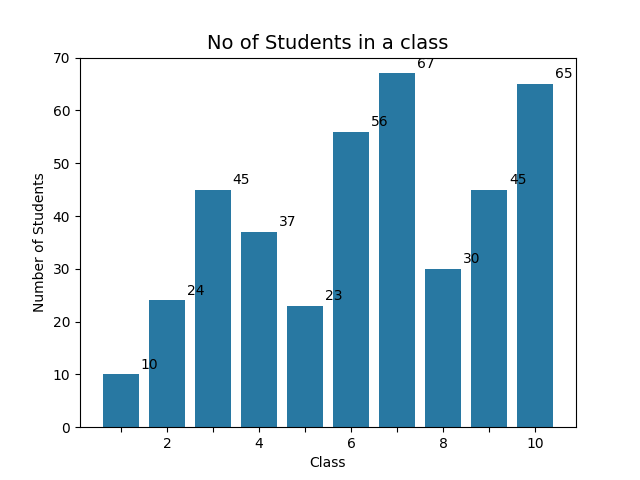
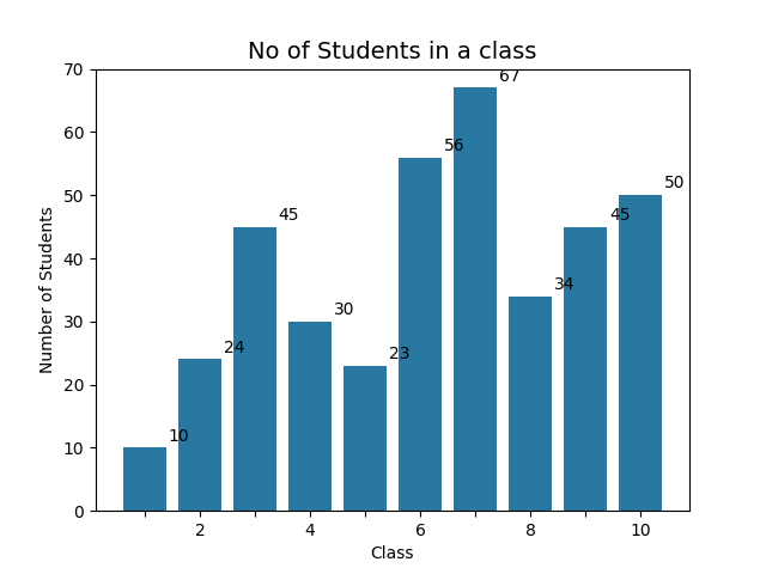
4: 37 -> 30
8: 30 -> 34
10: 65 -> 50
